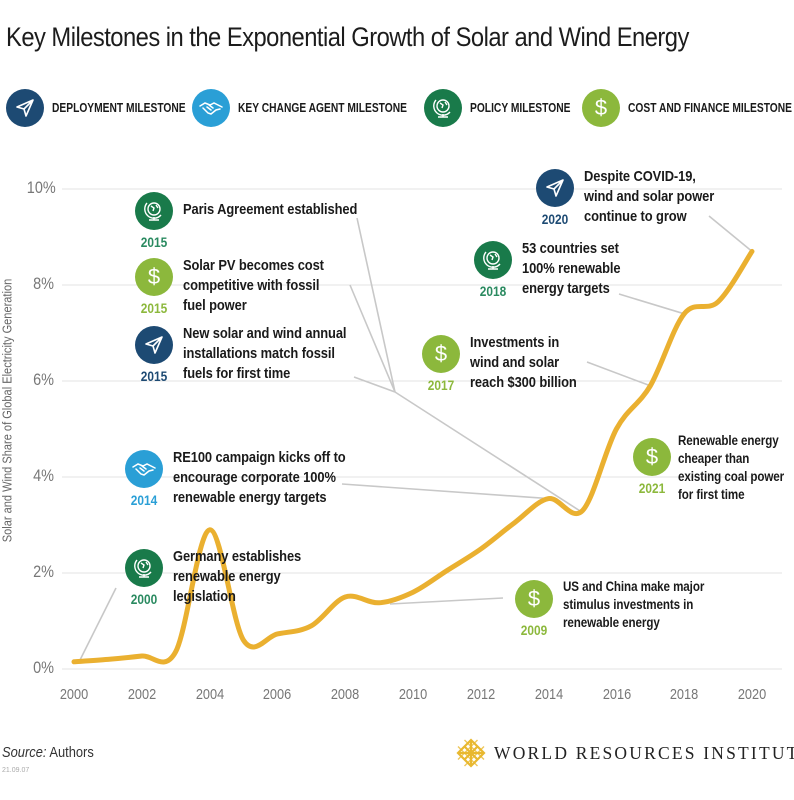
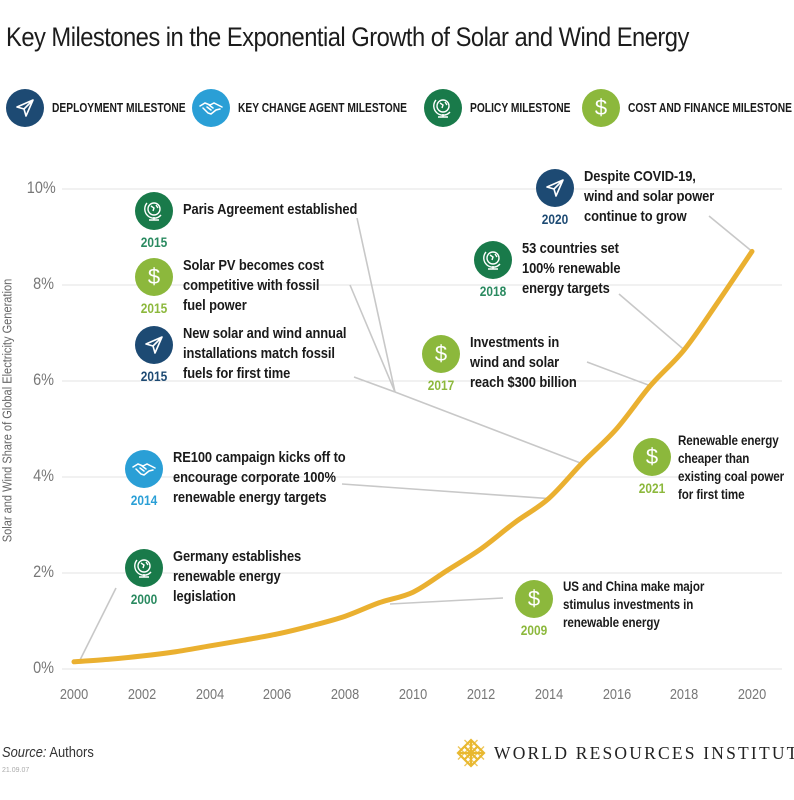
2004: 2.9% -> 0.5%
2008: 1.5% -> 1.1%
2015: 3.3% -> 4.3%
2018: 7.4% -> 6.7%
